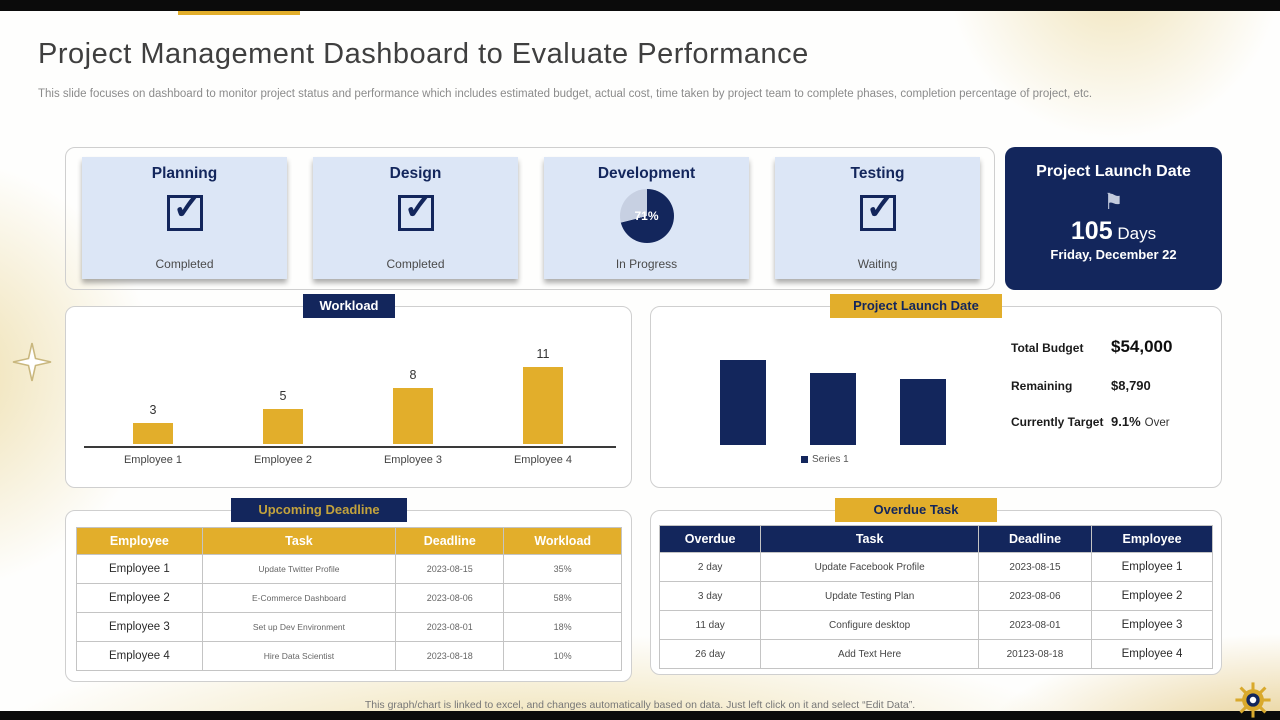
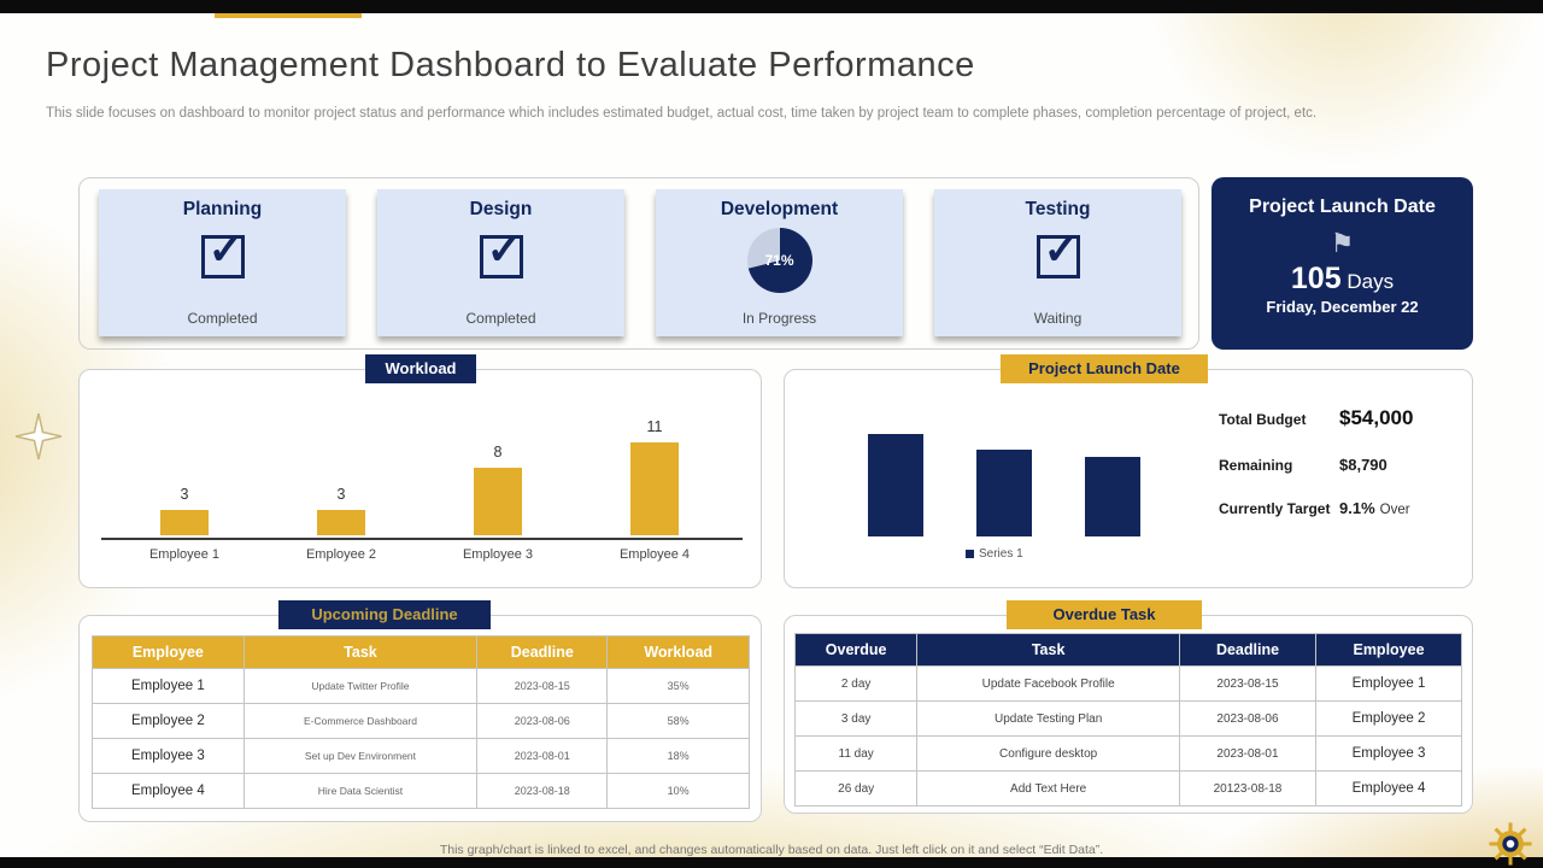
Workload/Employee 2: 5 -> 3
